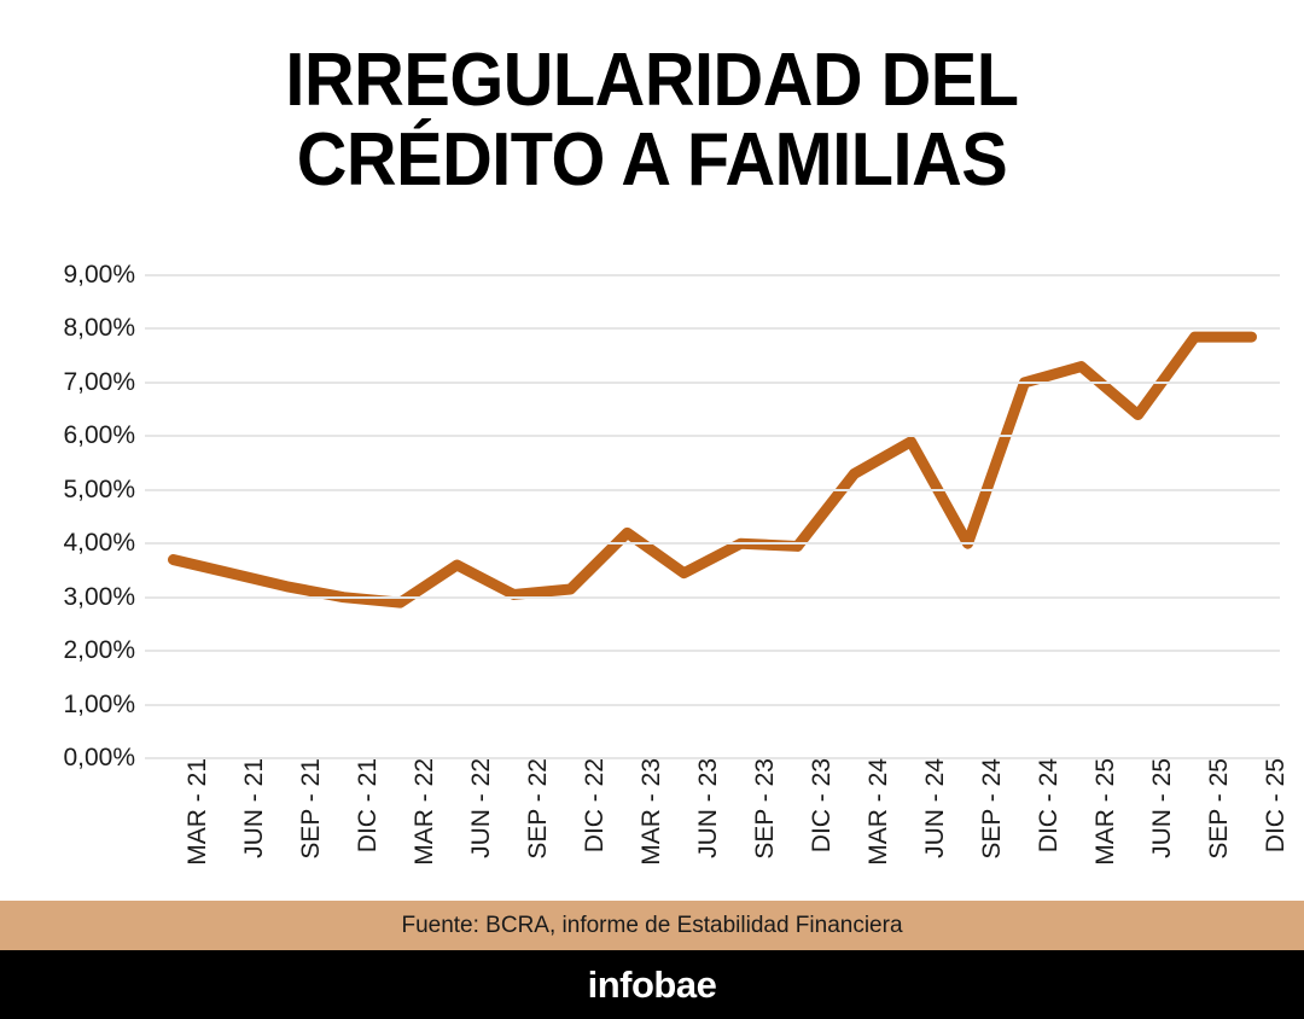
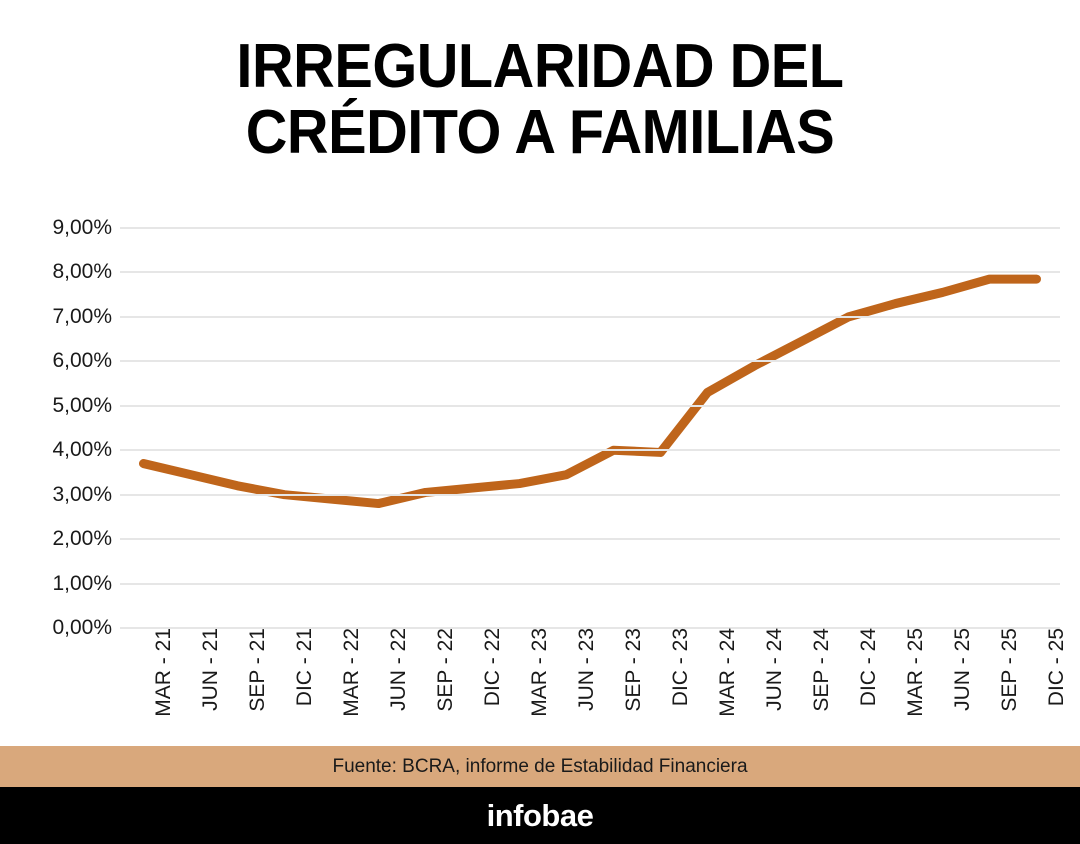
JUN - 22: 3,6% -> 2,8%
MAR - 23: 4,2% -> 3,2%
SEP - 24: 4,0% -> 6,5%
JUN - 25: 6,4% -> 7,5%
